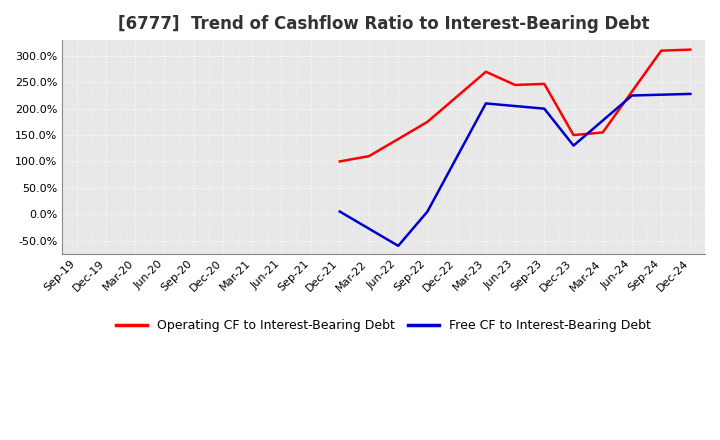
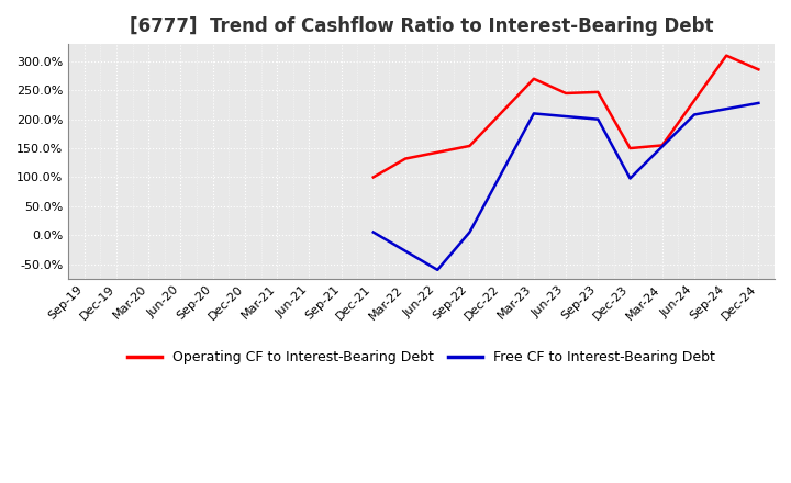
Operating CF to Interest-Bearing Debt/Mar-22: 110% -> 132%
Operating CF to Interest-Bearing Debt/Sep-22: 175% -> 154%
Free CF to Interest-Bearing Debt/Dec-23: 130% -> 98%
Free CF to Interest-Bearing Debt/Jun-24: 225% -> 208%
Operating CF to Interest-Bearing Debt/Dec-24: 312% -> 286%
